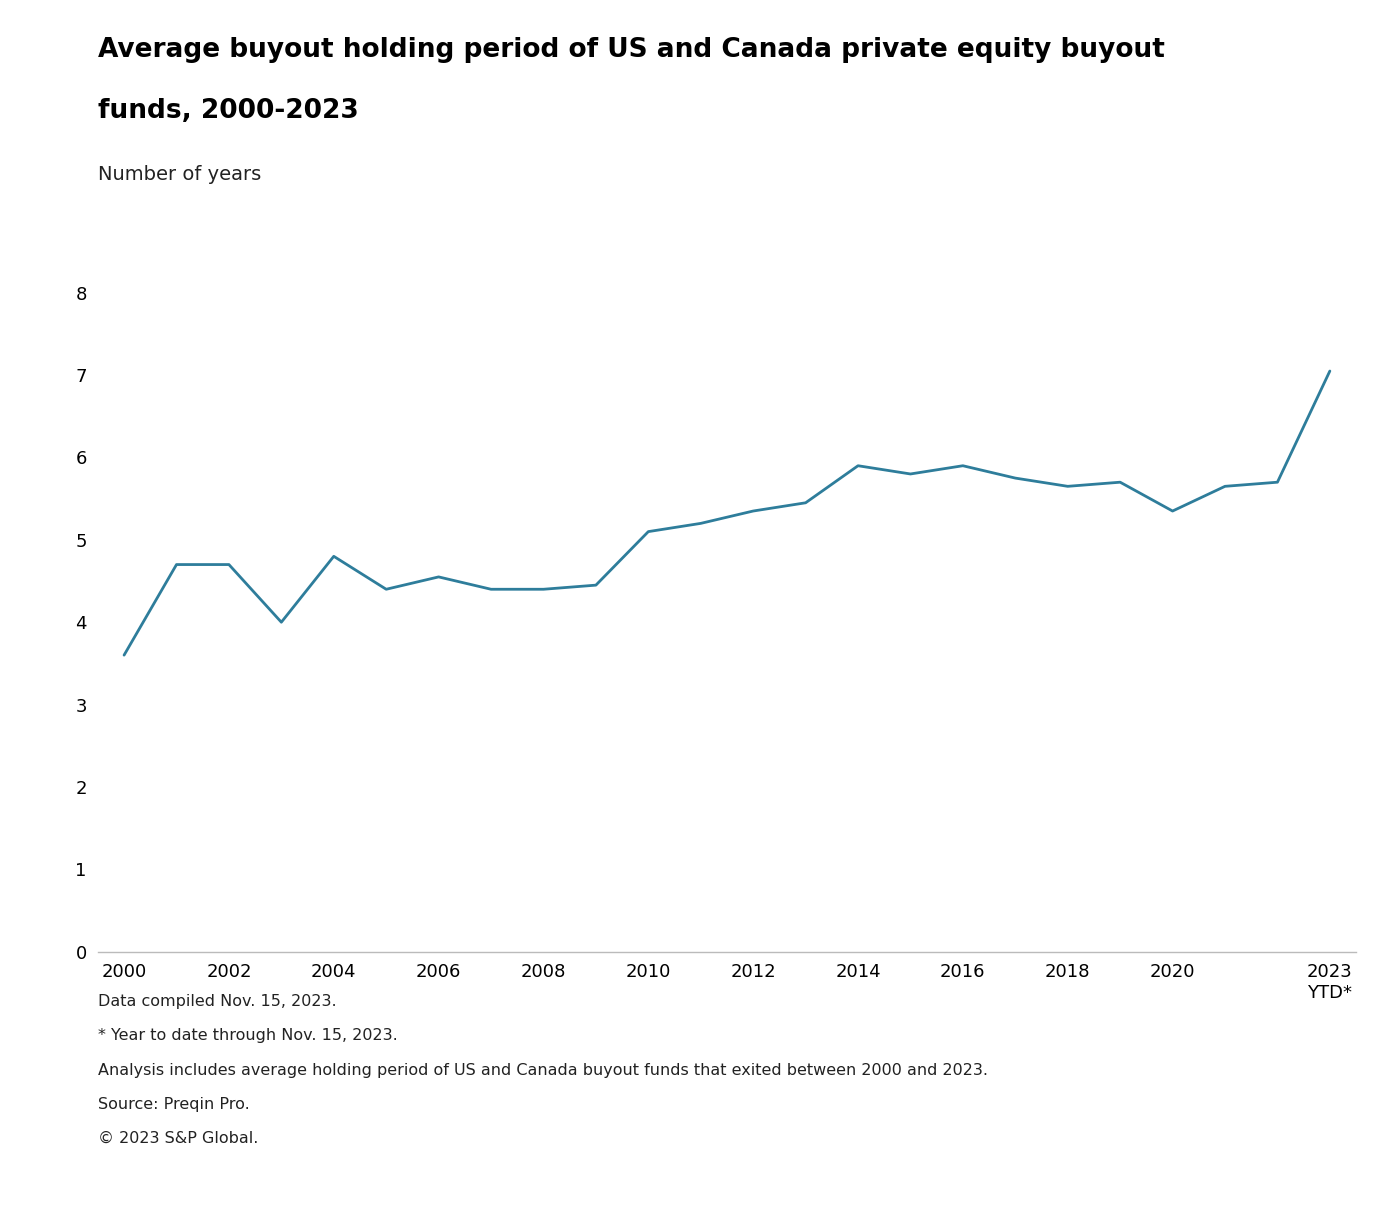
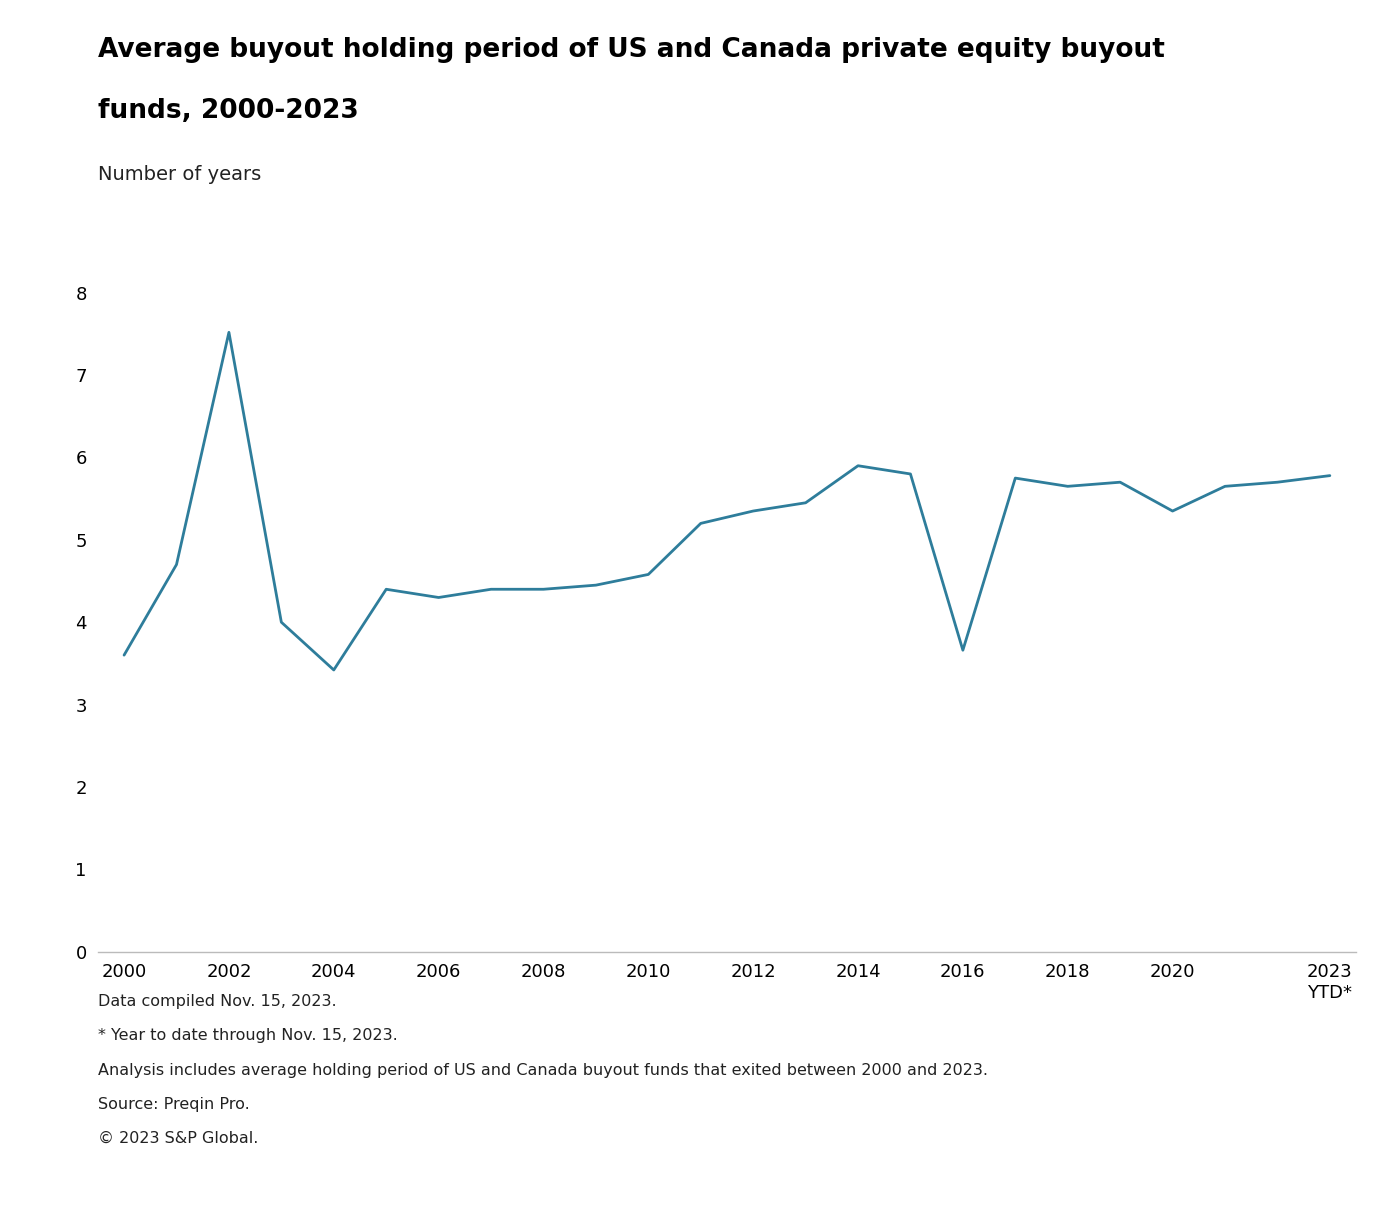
2002: 4.70 -> 7.52
2004: 4.80 -> 3.42
2006: 4.55 -> 4.30
2010: 5.10 -> 4.58
2016: 5.90 -> 3.66
2023 YTD*: 7.05 -> 5.78
